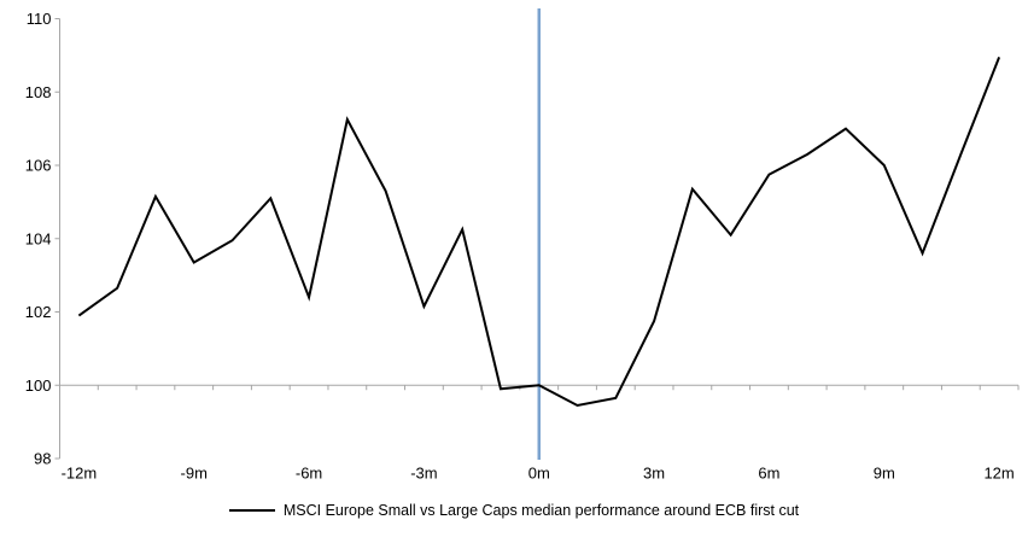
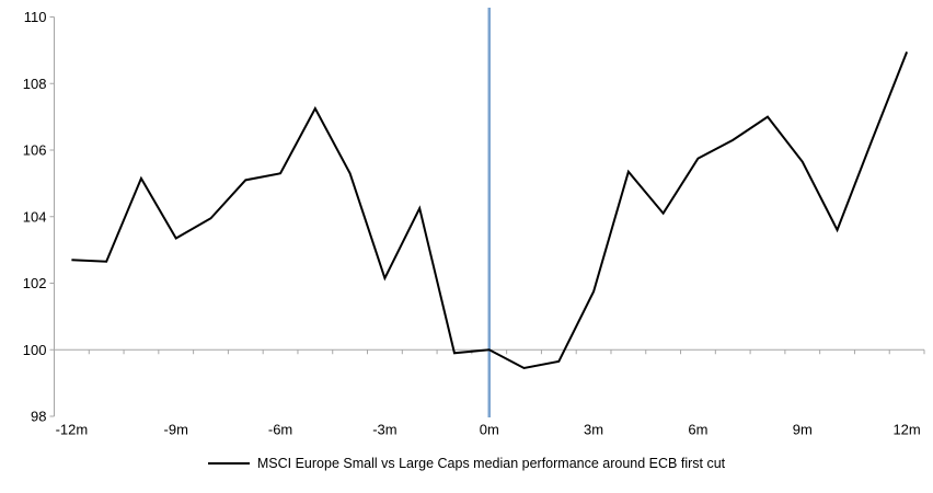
-12m: 101.9 -> 102.7
-6m: 102.4 -> 105.3
9m: 106.0 -> 105.7
